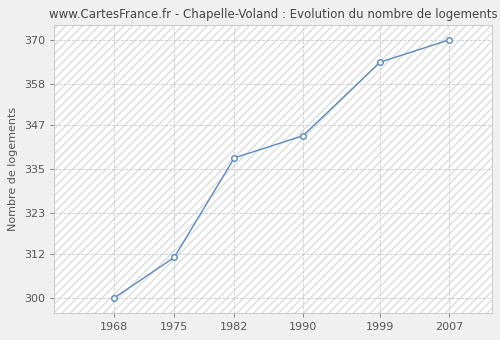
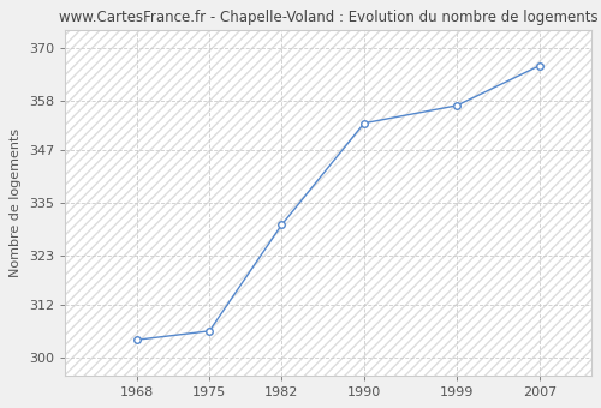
1968: 300 -> 304
1975: 311 -> 306
1982: 338 -> 330
1990: 344 -> 353
1999: 364 -> 357
2007: 370 -> 366
